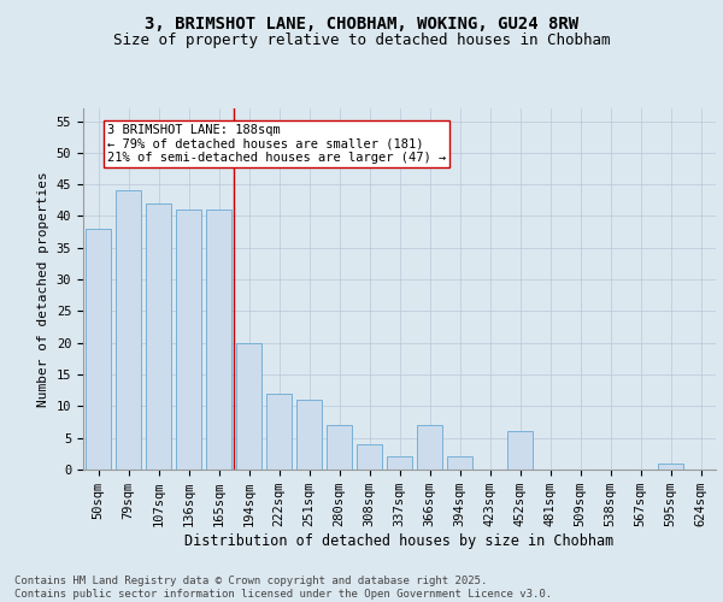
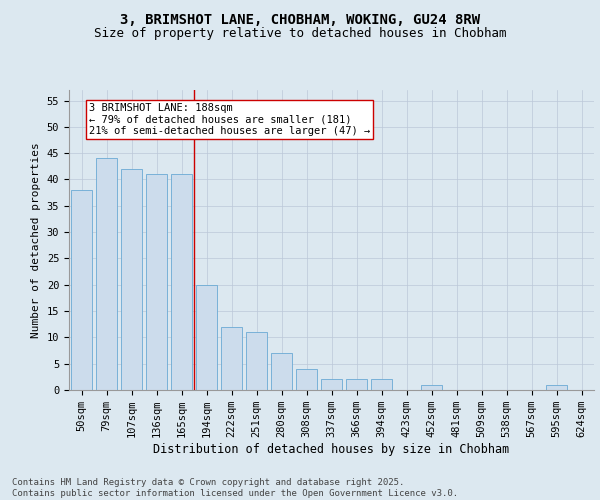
366sqm: 7 -> 2
452sqm: 6 -> 1
